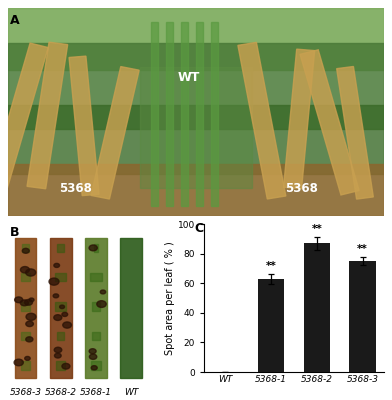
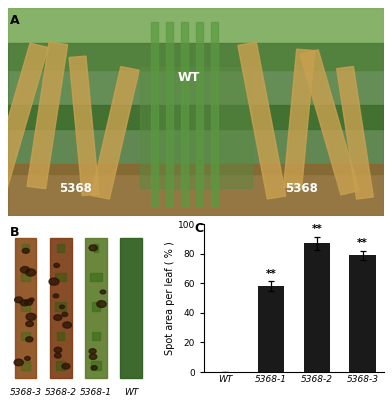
5368-1: 63 -> 58
5368-3: 75 -> 79
